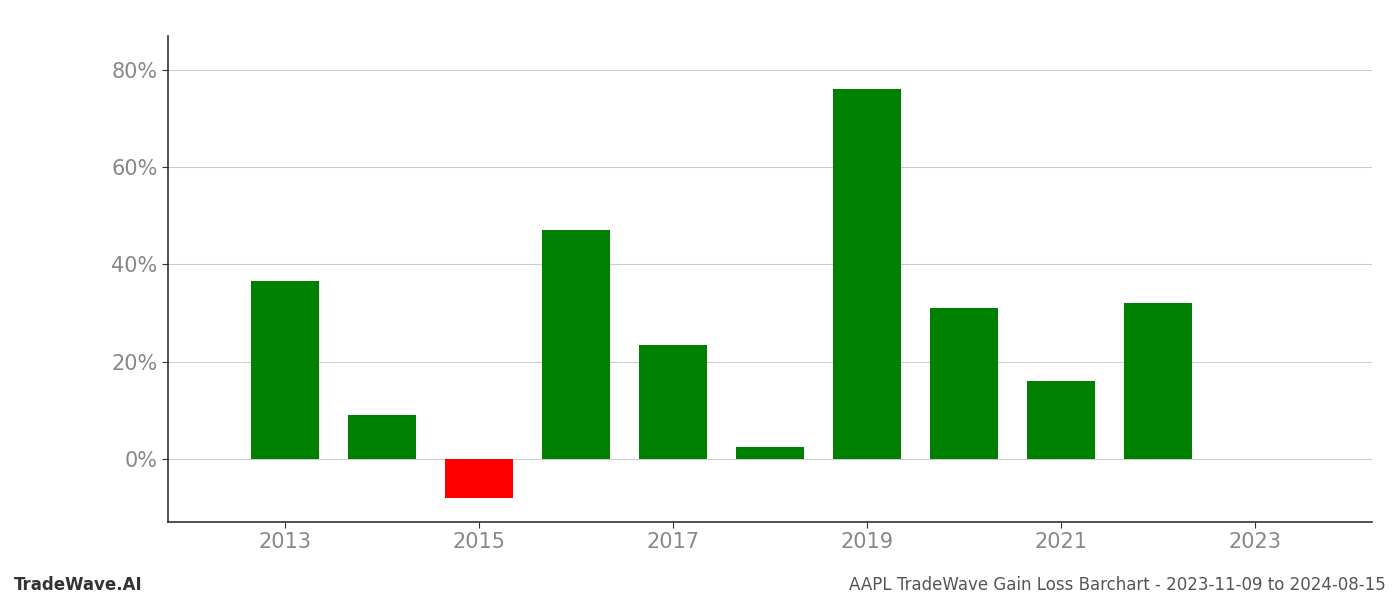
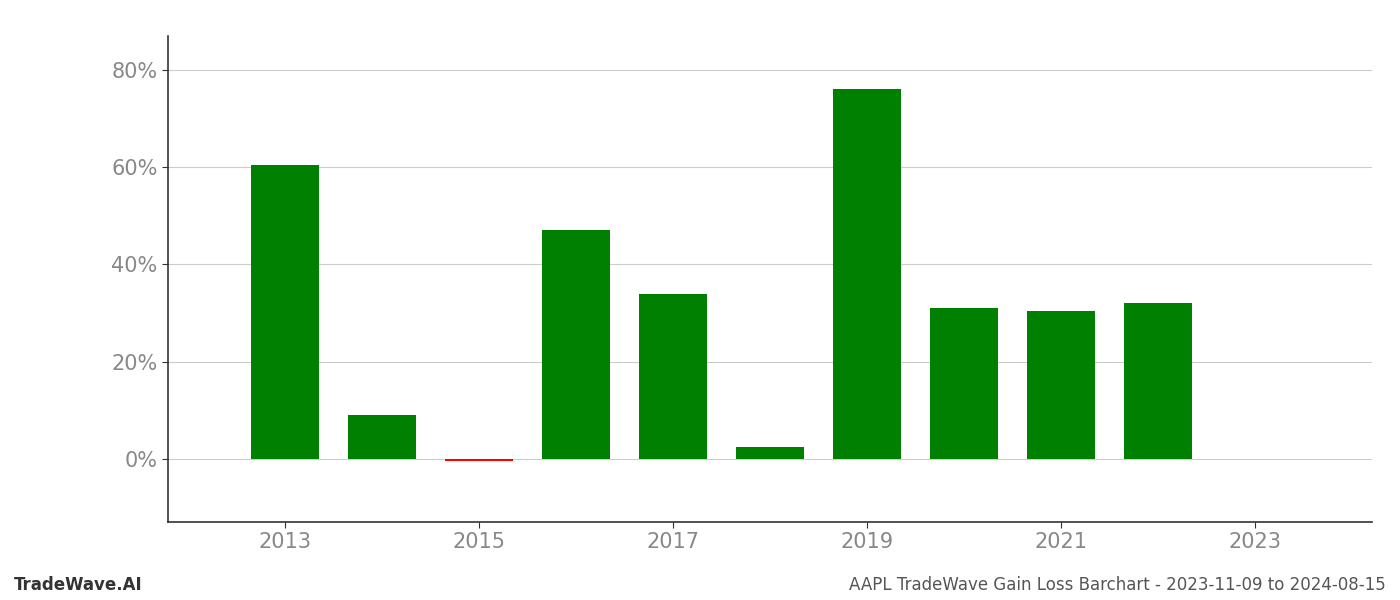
2013: 36.5% -> 60.5%
2015: -8.0% -> -0.5%
2017: 23.5% -> 34.0%
2021: 16.0% -> 30.5%
